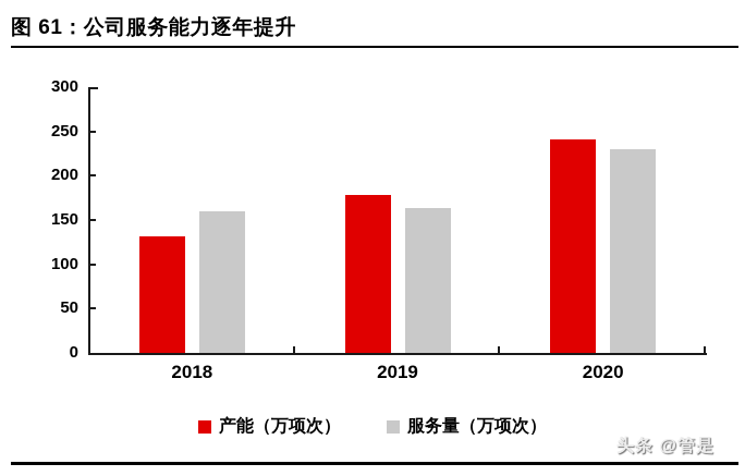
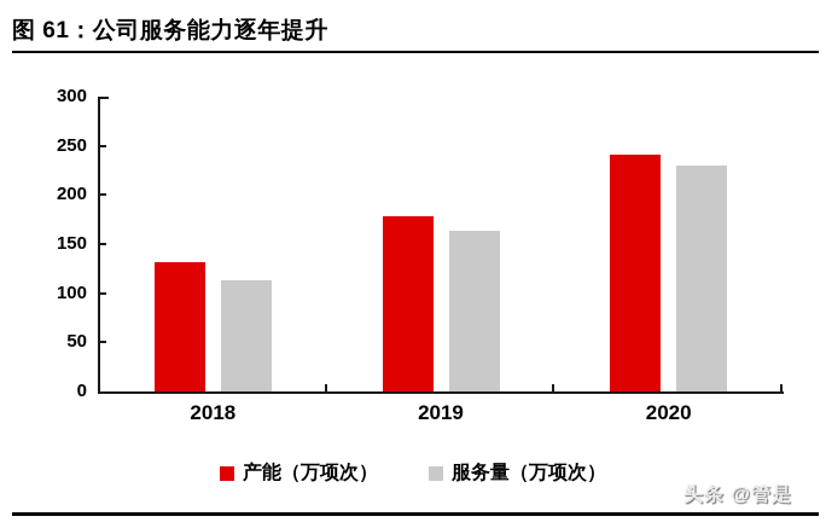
服务量（万项次）/2018: 160 -> 110
